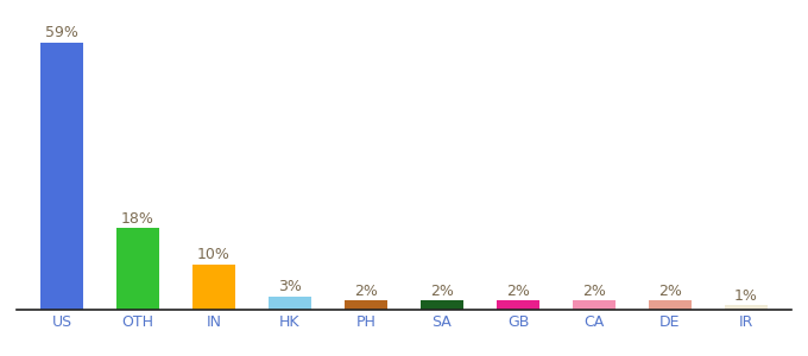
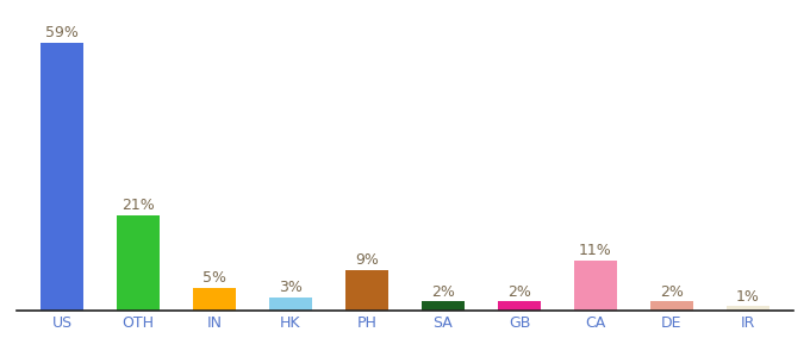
OTH: 18% -> 21%
IN: 10% -> 5%
PH: 2% -> 9%
CA: 2% -> 11%
